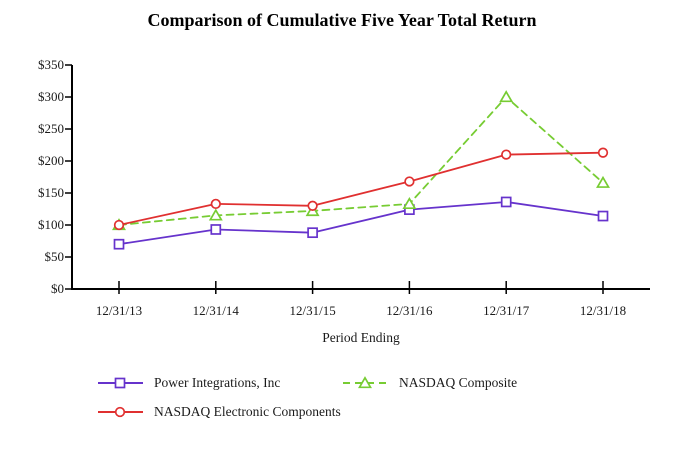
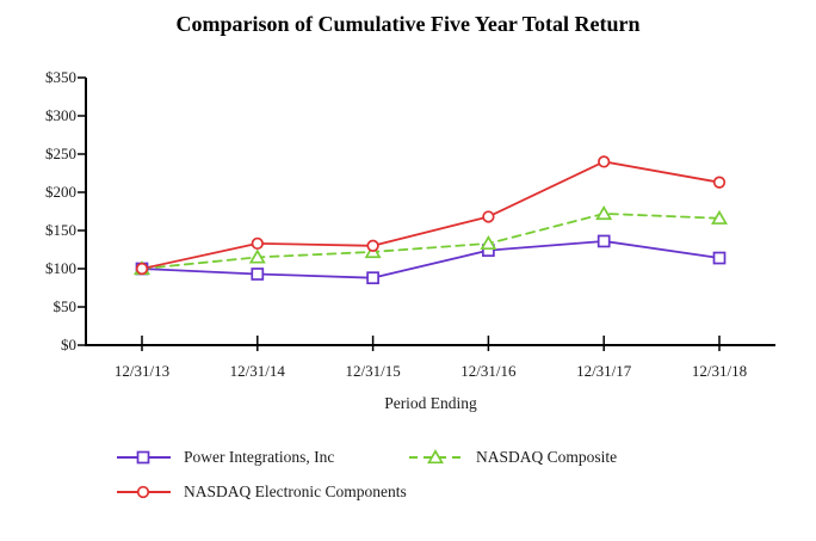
Power Integrations, Inc/12/31/13: $70 -> $100
NASDAQ Composite/12/31/17: $300 -> $170
NASDAQ Electronic Components/12/31/17: $210 -> $240
